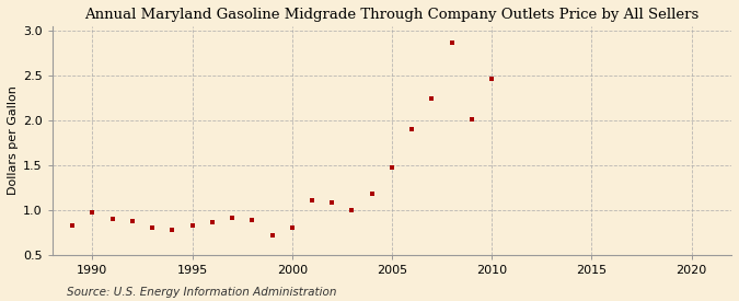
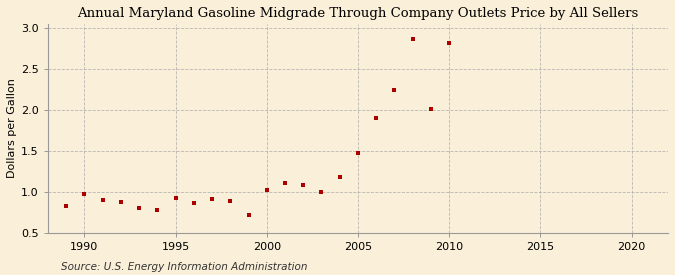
1995: 0.83 -> 0.92
2000: 0.80 -> 1.02
2010: 2.46 -> 2.82
